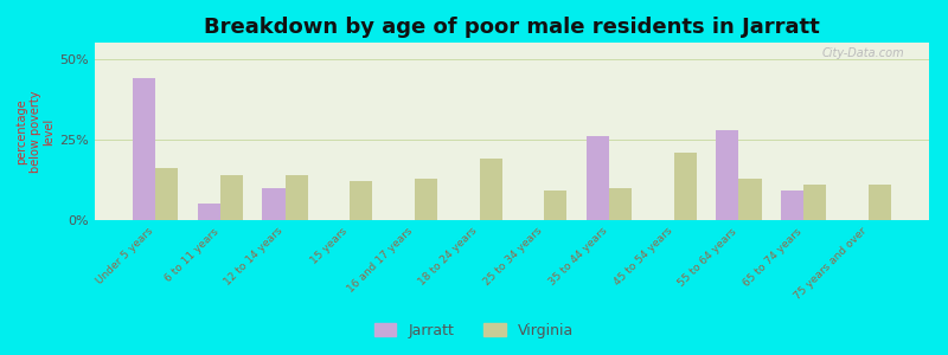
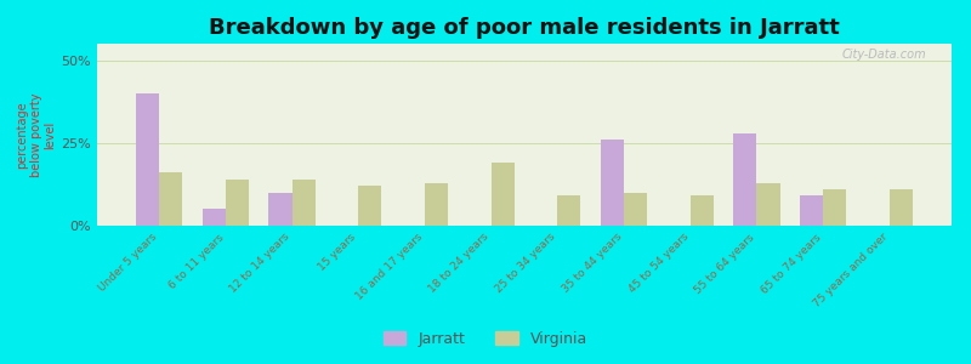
Jarratt/Under 5 years: 44% -> 40%
Virginia/45 to 54 years: 21% -> 9%
